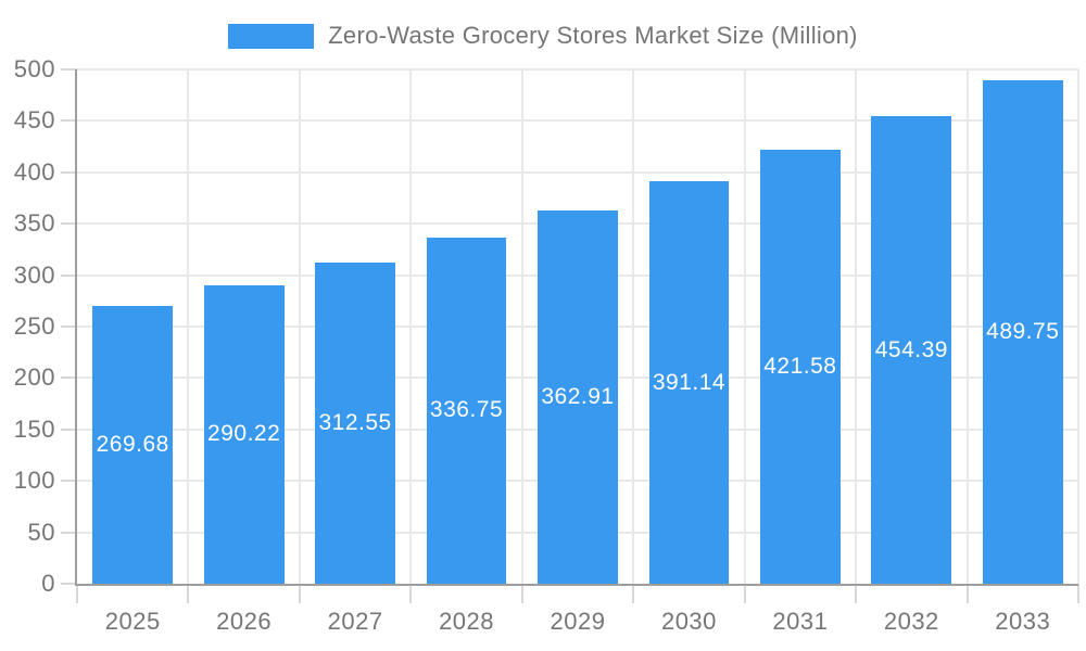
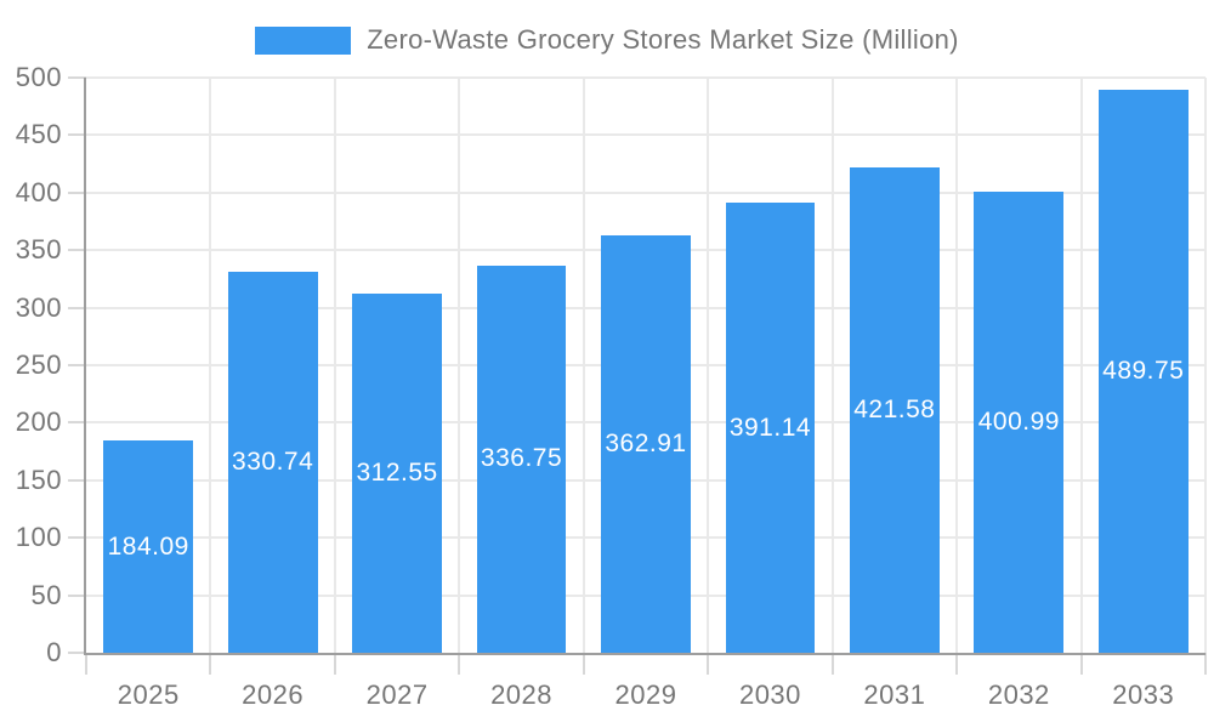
2025: 269.68 -> 184.09
2026: 290.22 -> 330.74
2032: 454.39 -> 400.99
